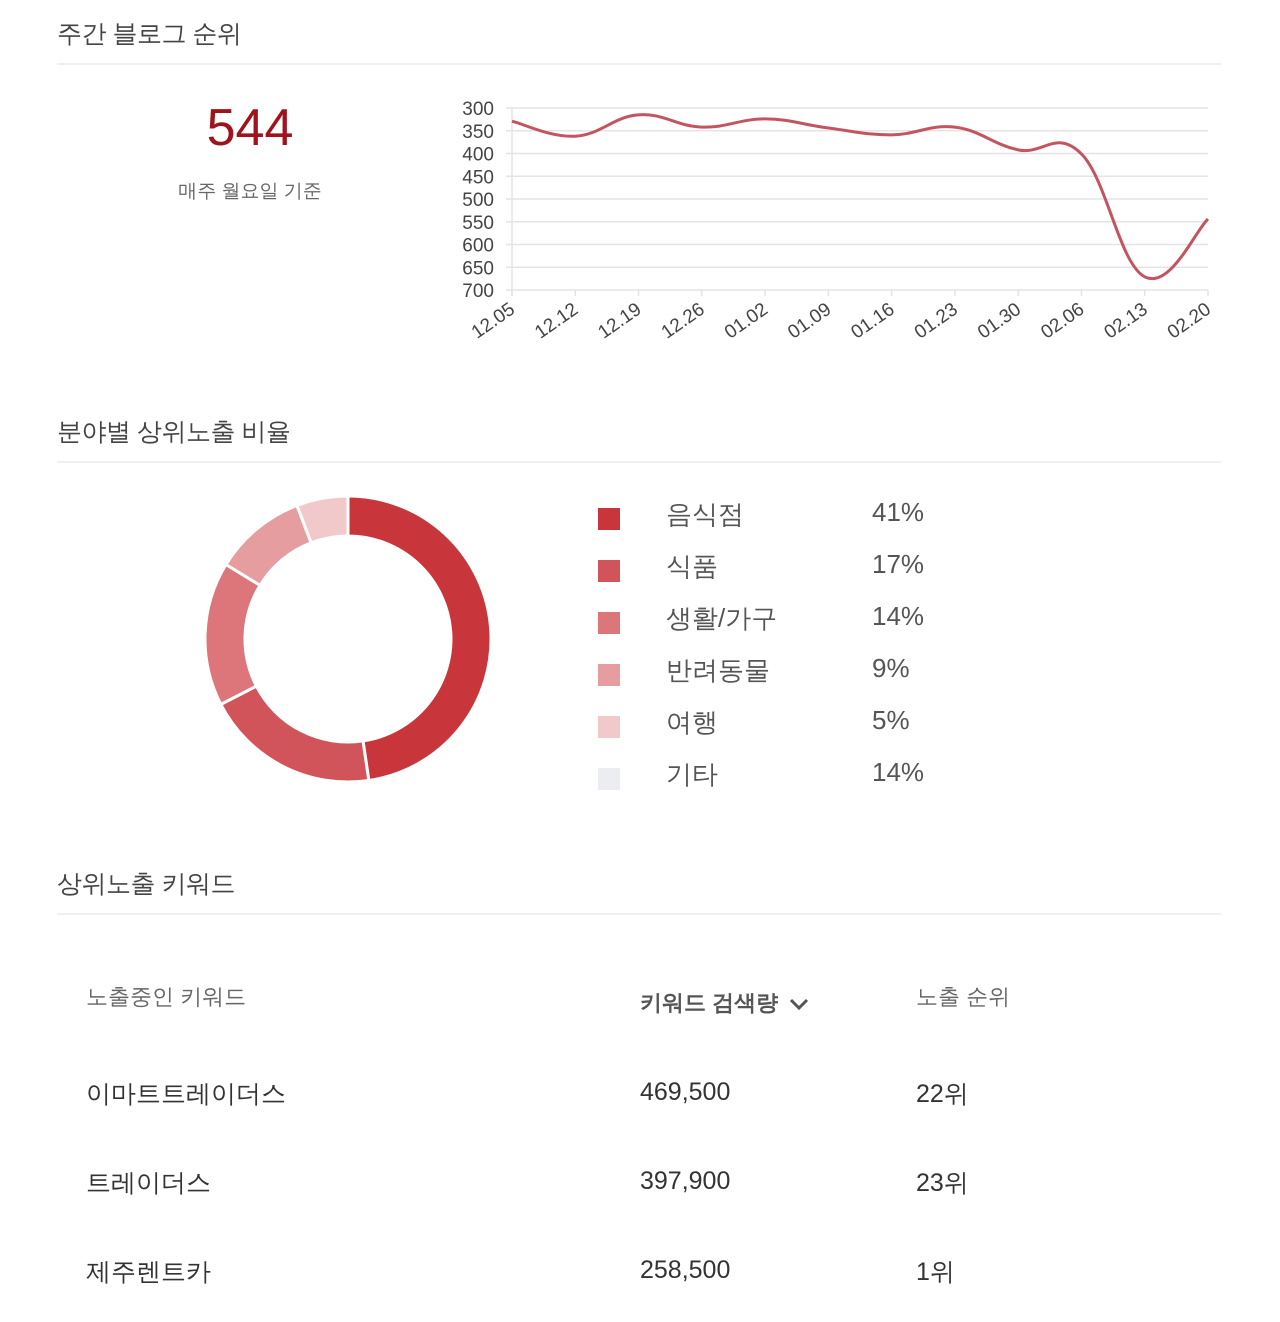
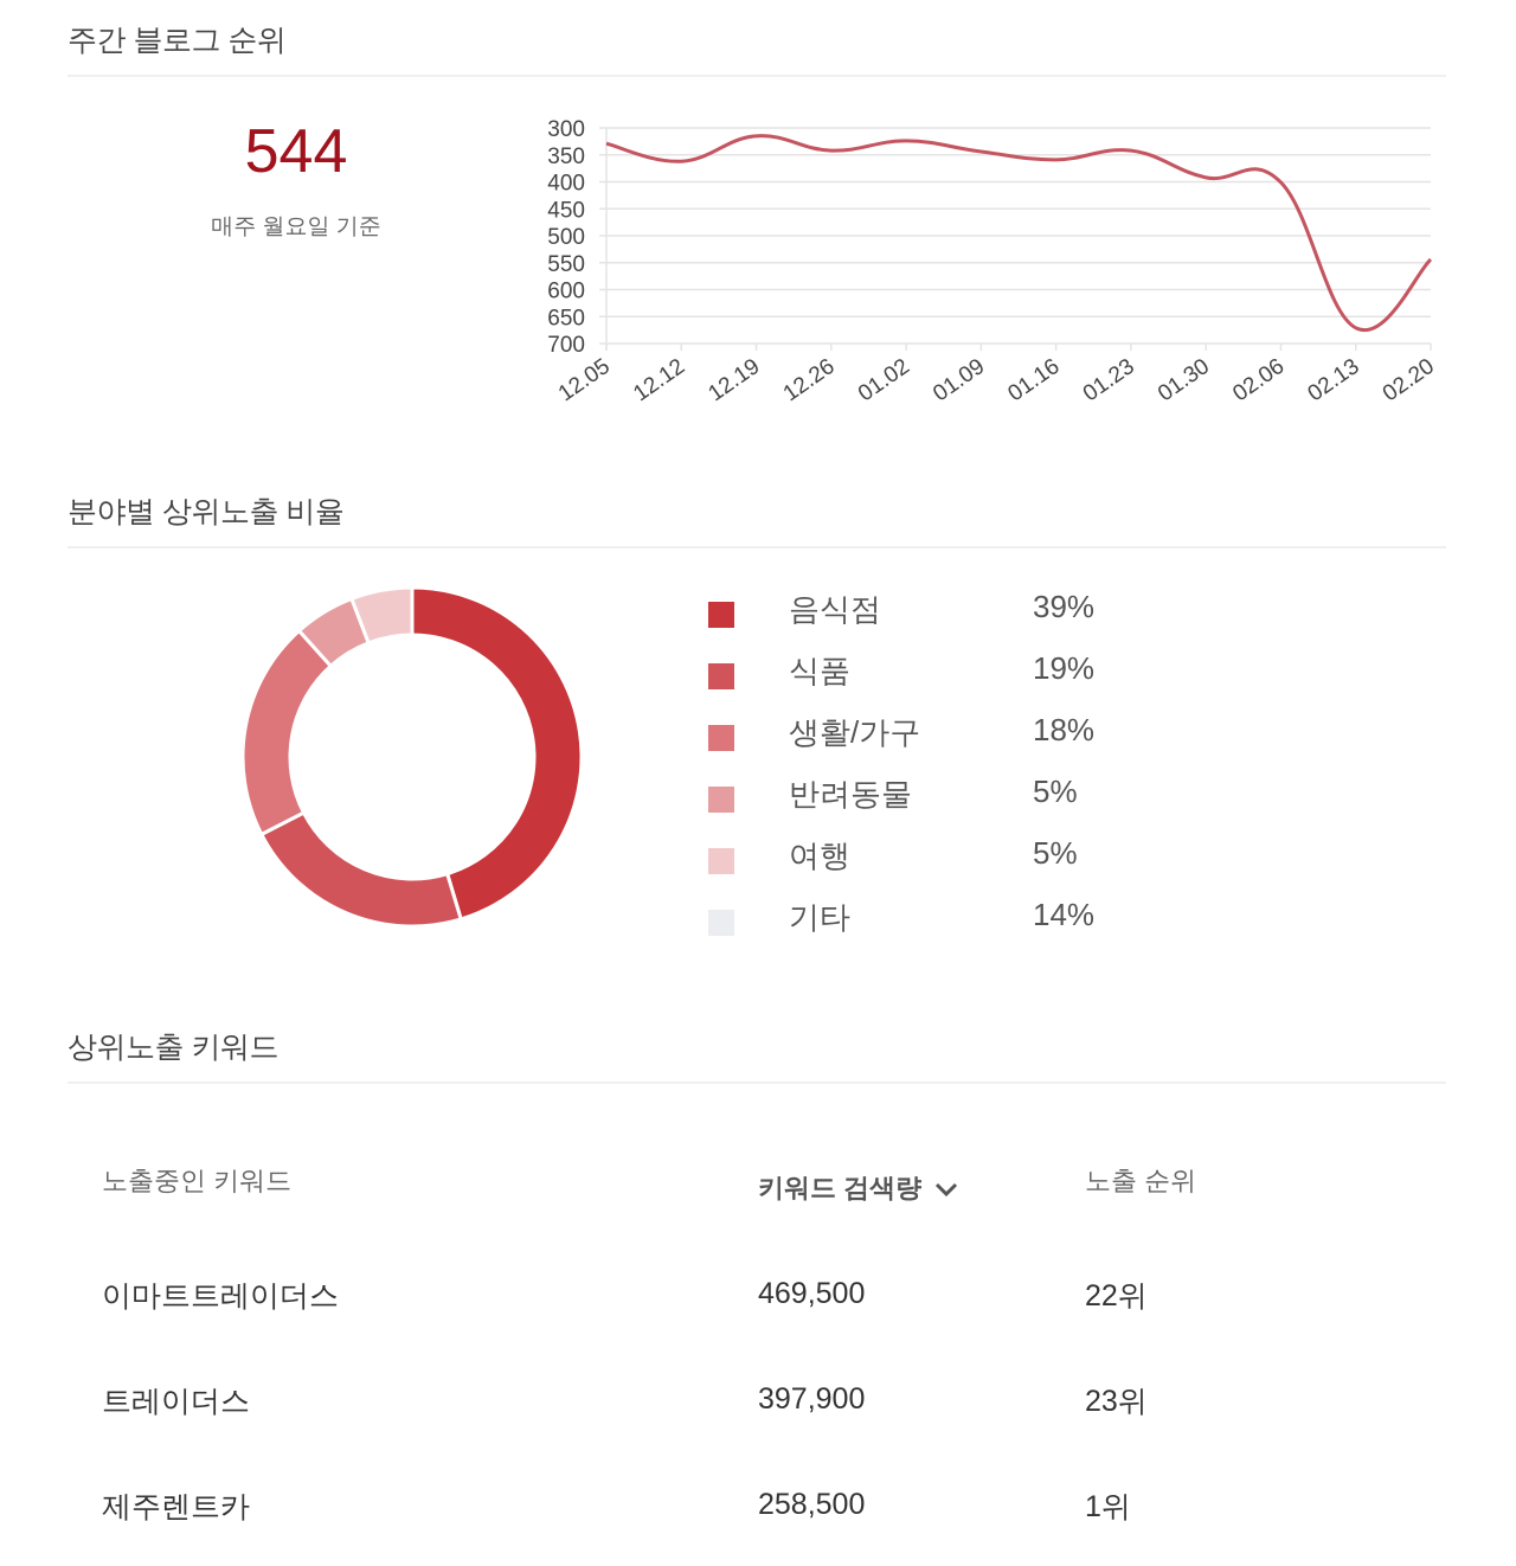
분야별 상위노출 비율/음식점: 41% -> 39%
분야별 상위노출 비율/식품: 17% -> 19%
분야별 상위노출 비율/생활/가구: 14% -> 18%
분야별 상위노출 비율/반려동물: 9% -> 5%
